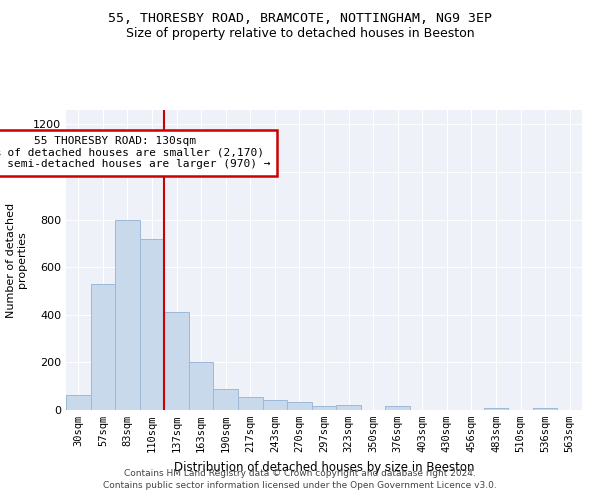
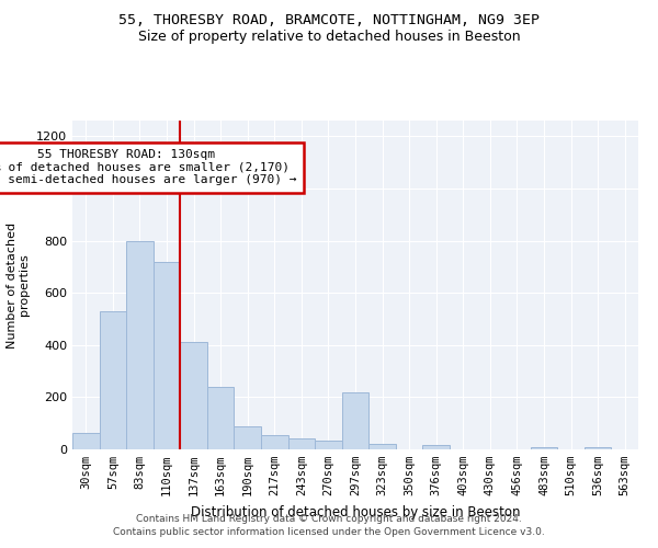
163sqm: 200 -> 240
297sqm: 15 -> 220
